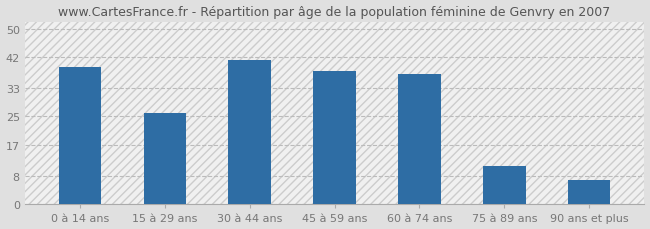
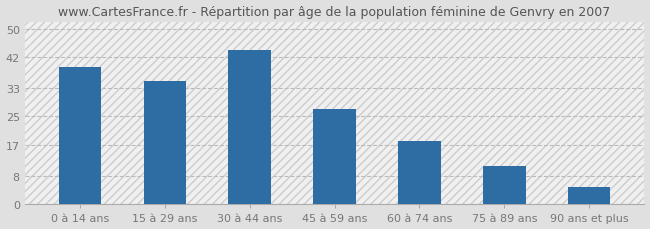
15 à 29 ans: 26 -> 35
30 à 44 ans: 41 -> 44
45 à 59 ans: 38 -> 27
60 à 74 ans: 37 -> 18
90 ans et plus: 7 -> 5
